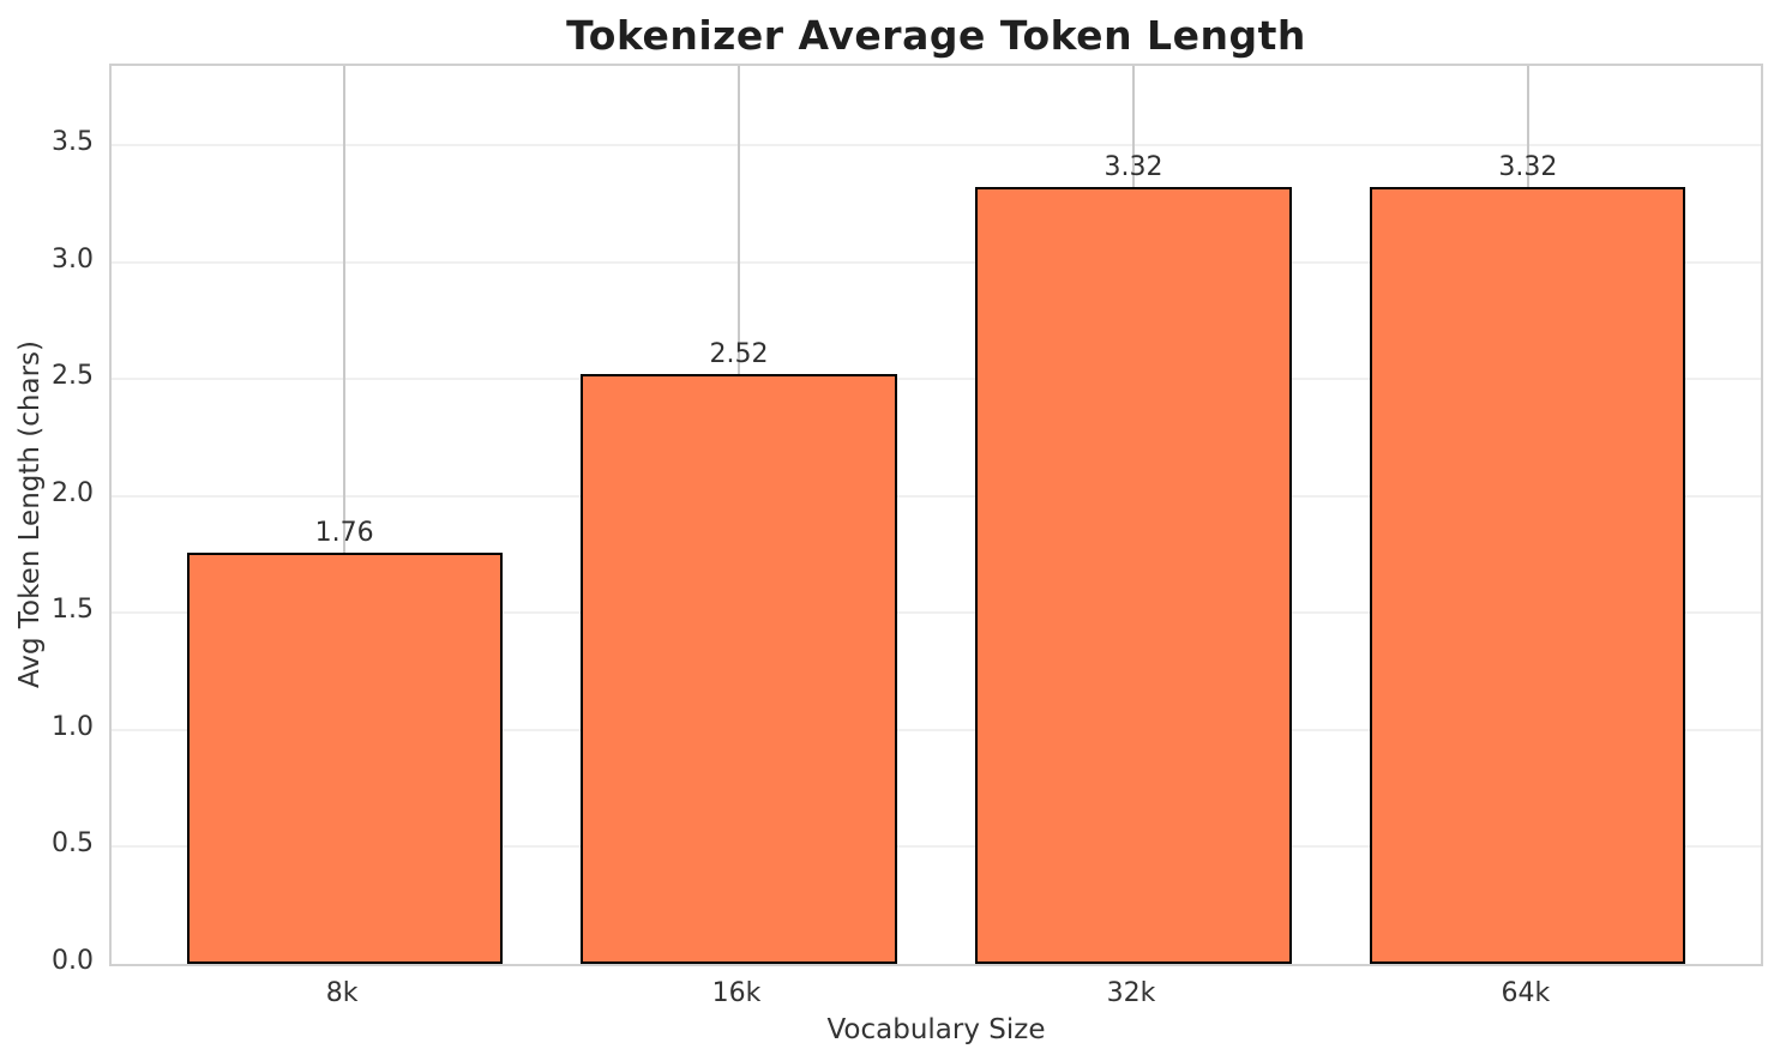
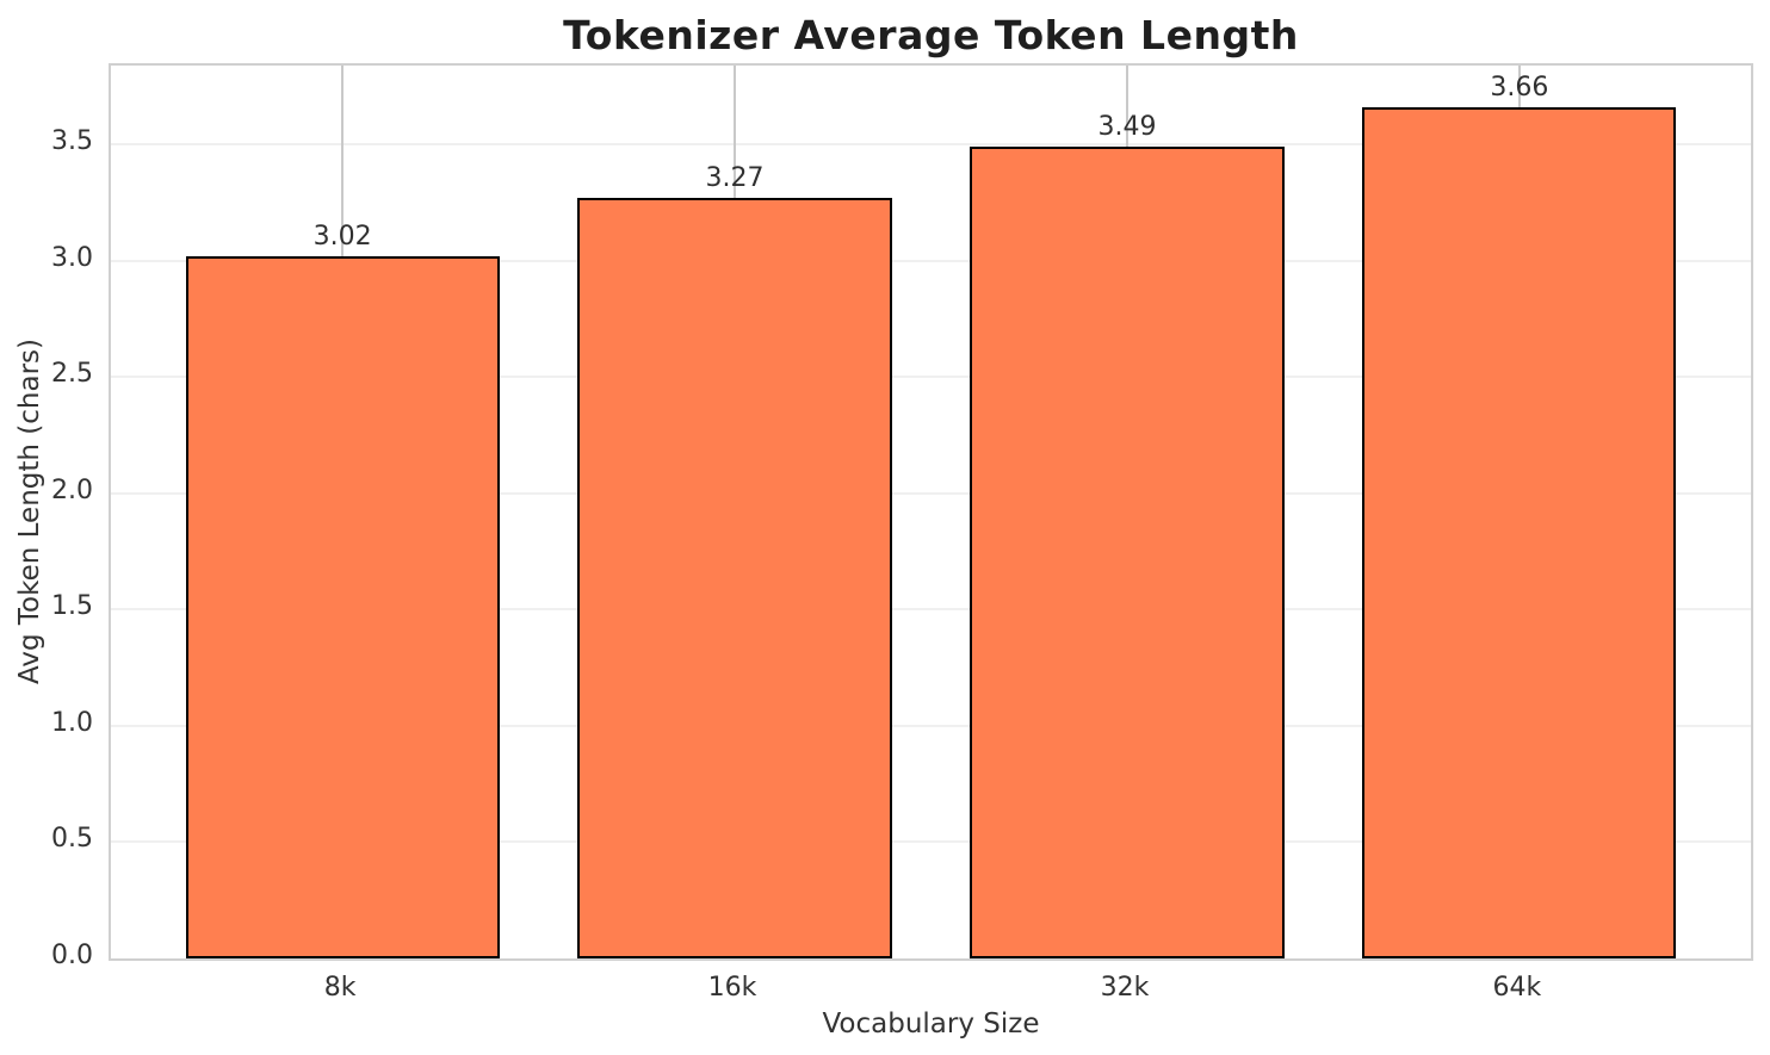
8k: 1.76 -> 3.02
16k: 2.52 -> 3.27
32k: 3.32 -> 3.49
64k: 3.32 -> 3.66
